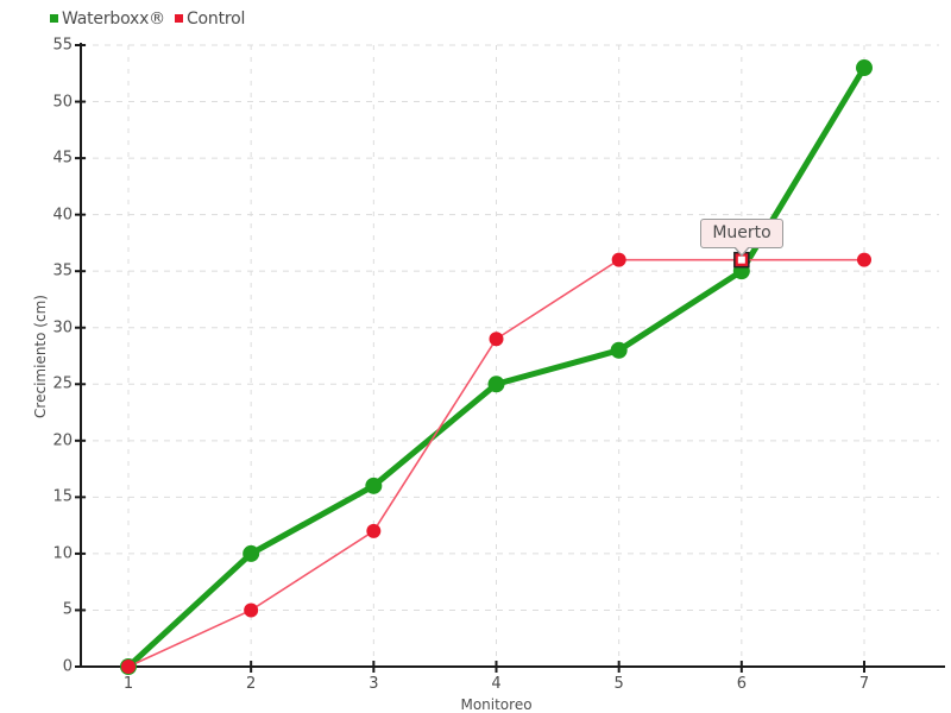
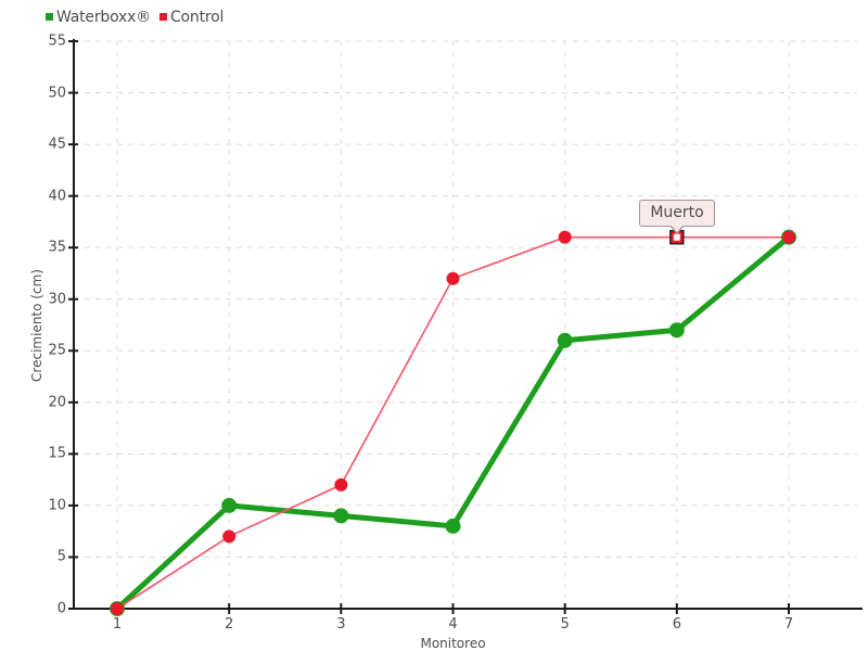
Control/2: 5 -> 7
Waterboxx®/3: 16 -> 9
Waterboxx®/4: 25 -> 8
Control/4: 29 -> 32
Waterboxx®/5: 28 -> 26
Waterboxx®/6: 35 -> 27
Waterboxx®/7: 53 -> 36
